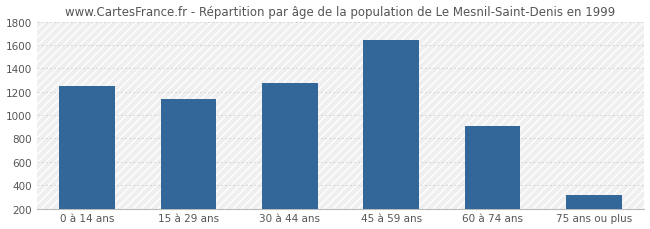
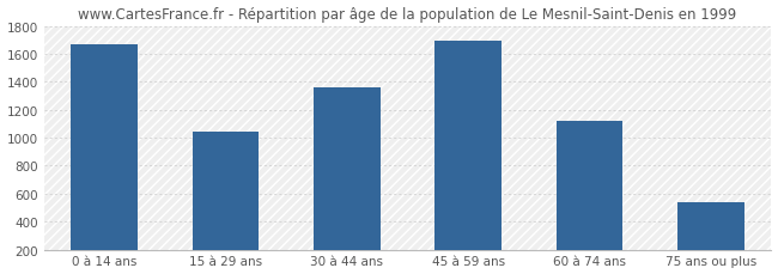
0 à 14 ans: 1240 -> 1670
15 à 29 ans: 1140 -> 1040
30 à 44 ans: 1280 -> 1360
45 à 59 ans: 1640 -> 1690
60 à 74 ans: 900 -> 1120
75 ans ou plus: 320 -> 540
